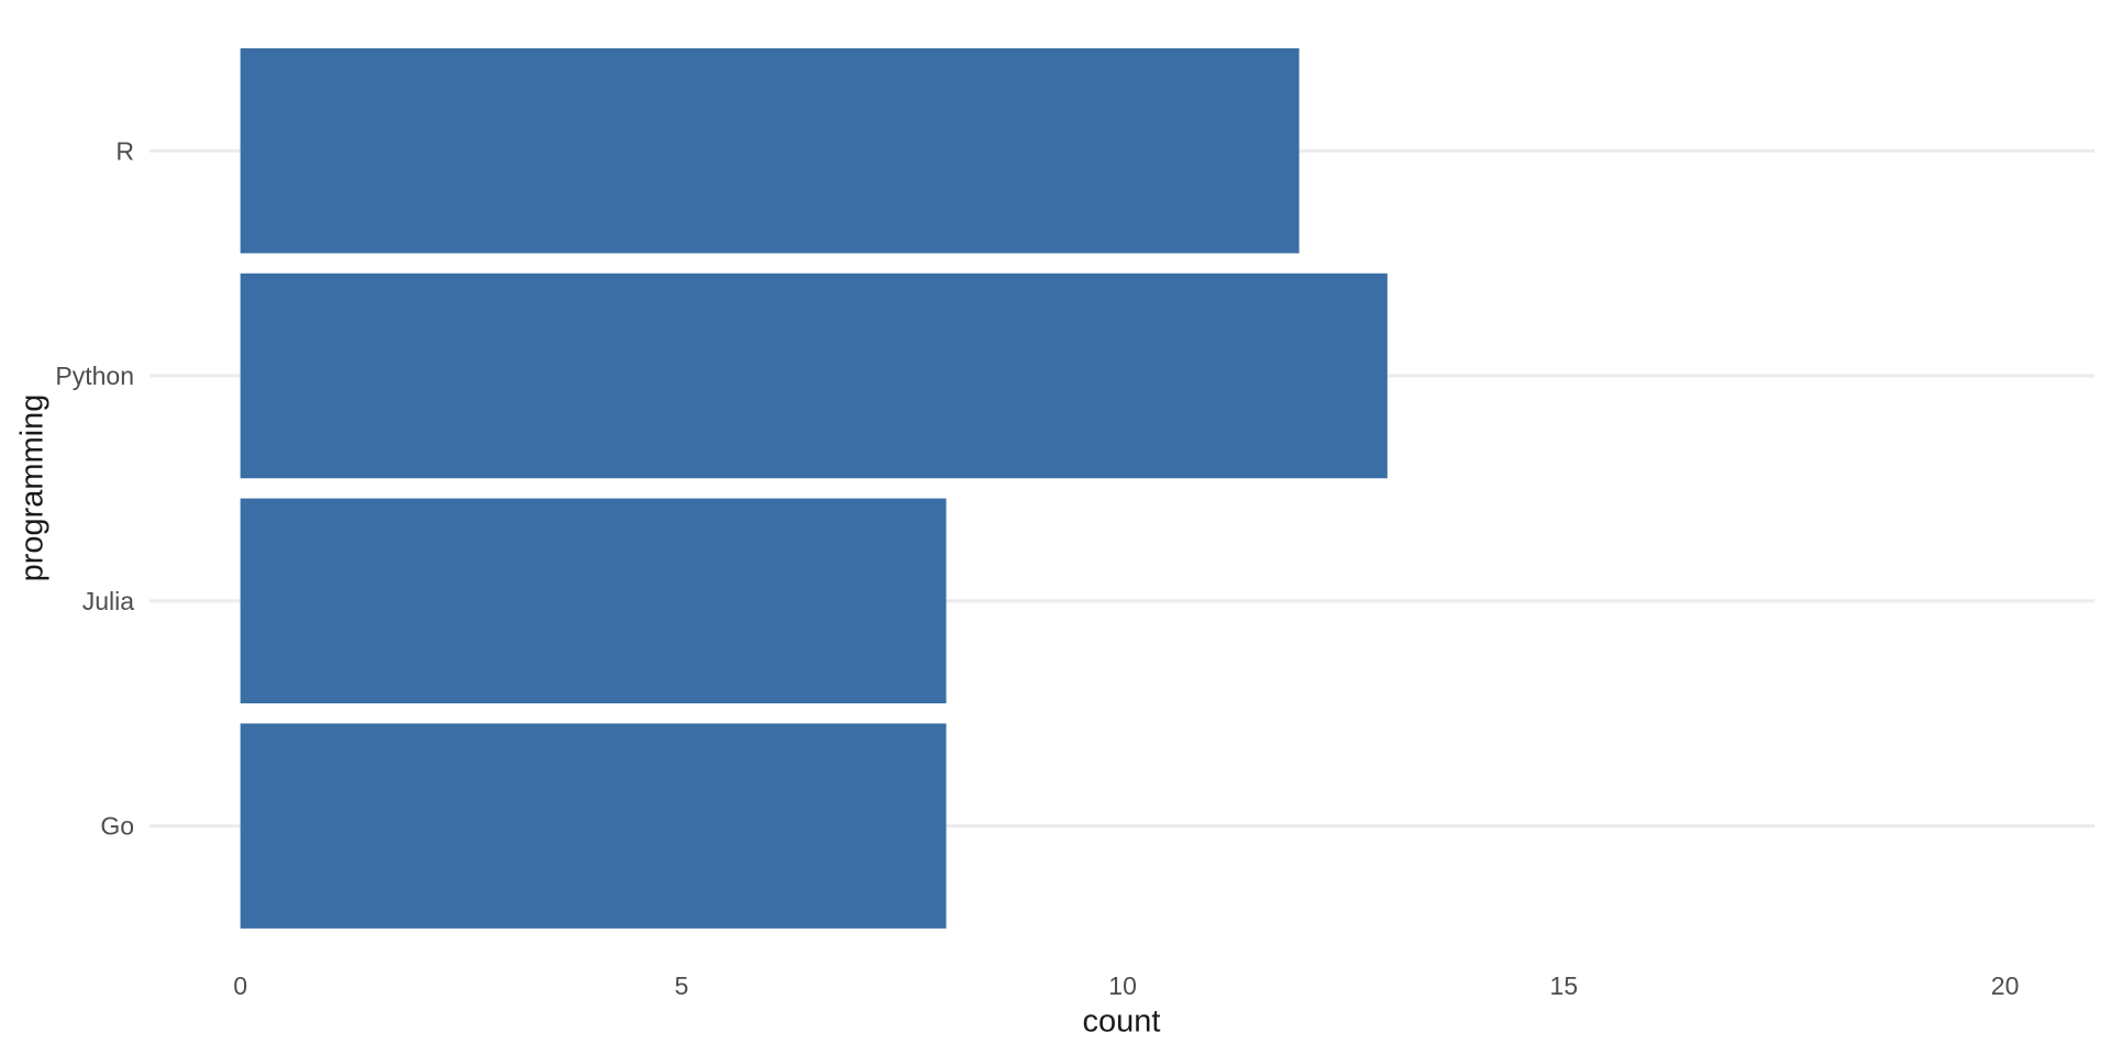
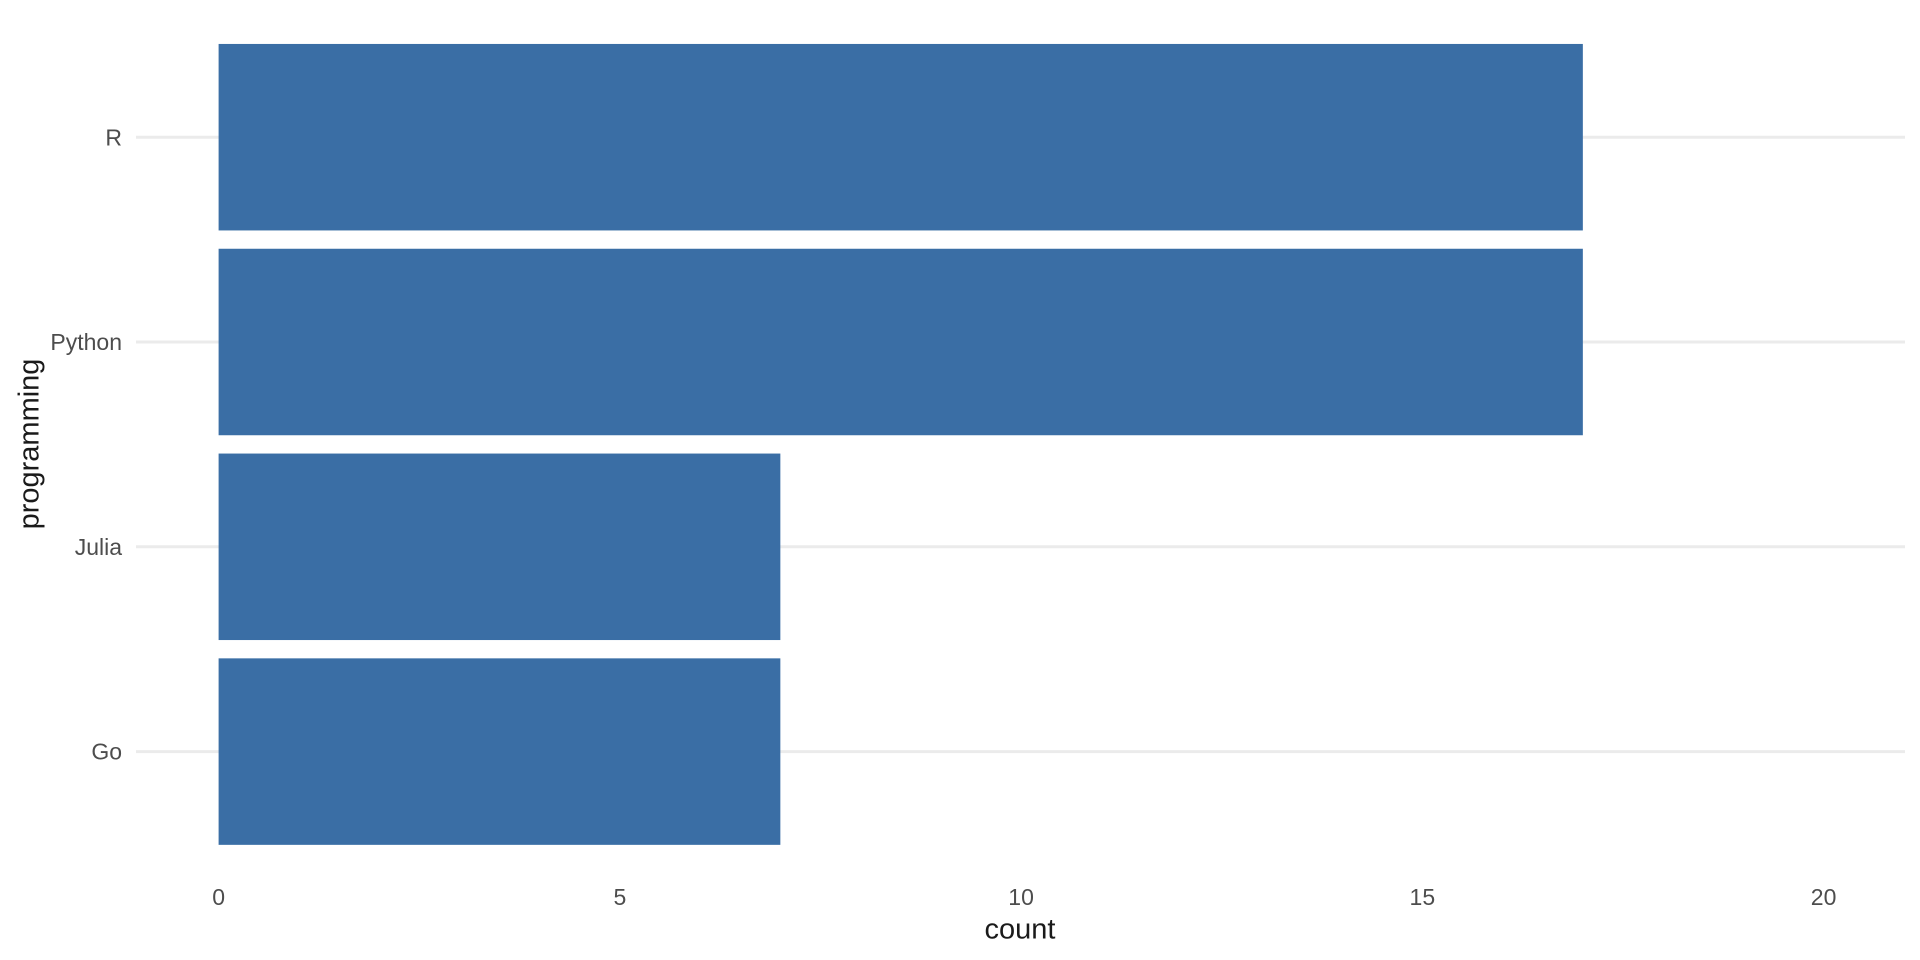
R: 12 -> 17
Python: 13 -> 17
Julia: 8 -> 7
Go: 8 -> 7
